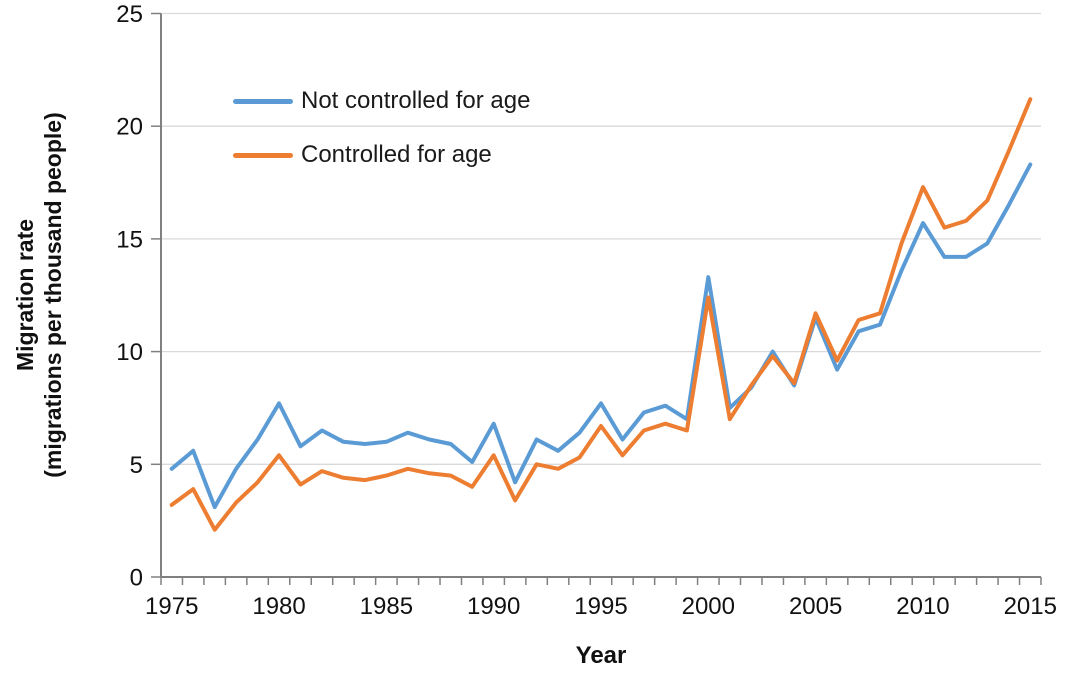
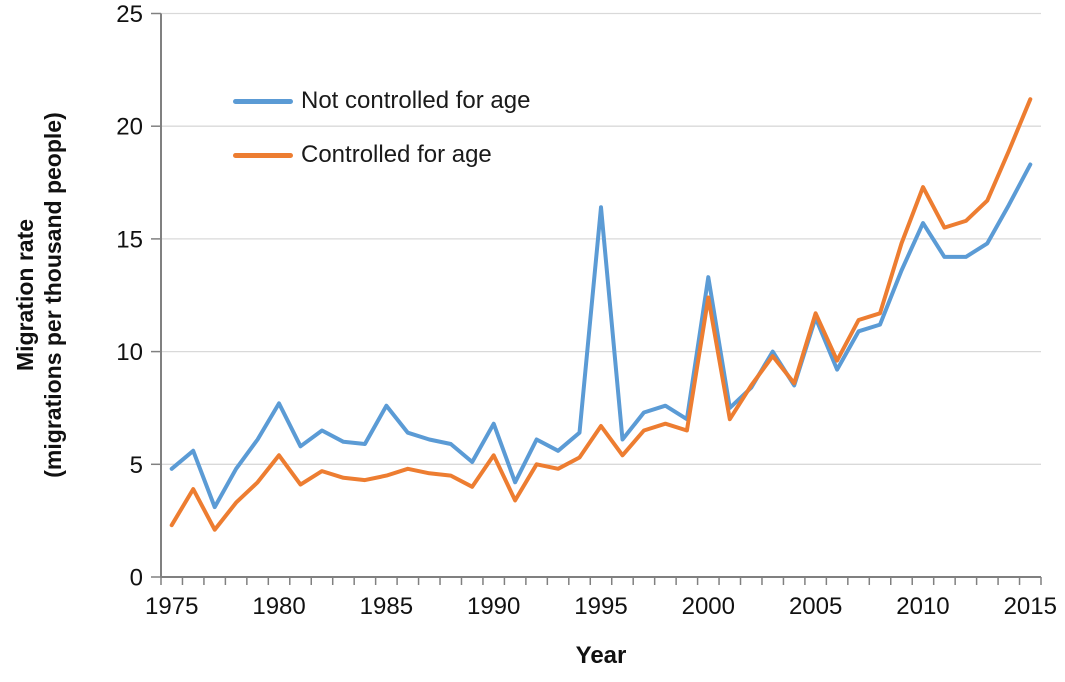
Controlled for age/1975: 3.2 -> 2.3
Not controlled for age/1985: 6.0 -> 7.6
Not controlled for age/1995: 7.7 -> 16.4
